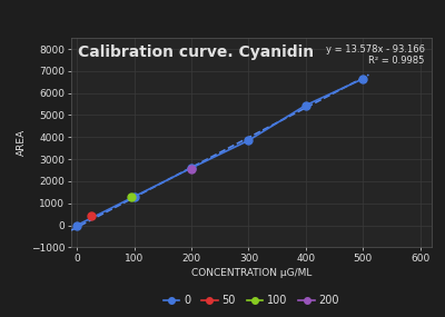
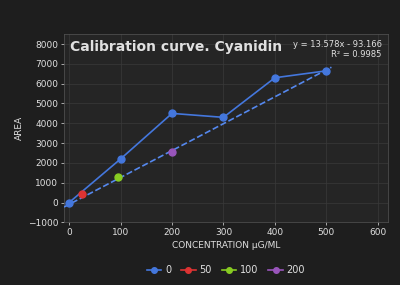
100: 1300 -> 2200
200: 2600 -> 4500
300: 3800 -> 4300
400: 5400 -> 6300
